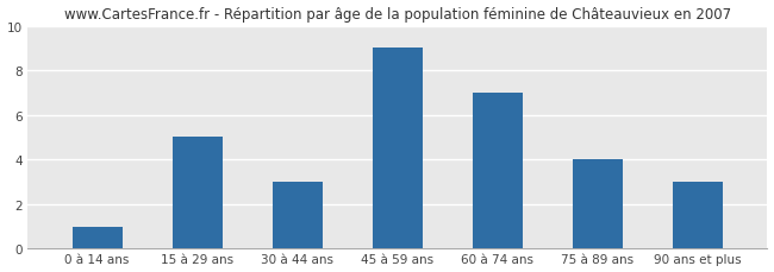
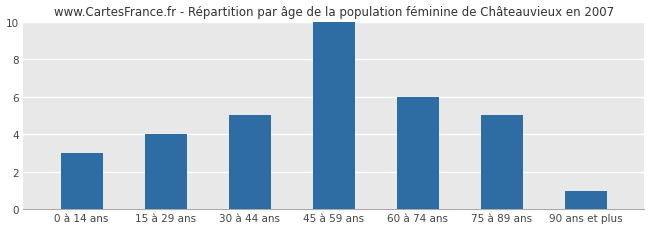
0 à 14 ans: 1 -> 3
15 à 29 ans: 5 -> 4
30 à 44 ans: 3 -> 5
45 à 59 ans: 9 -> 10
60 à 74 ans: 7 -> 6
75 à 89 ans: 4 -> 5
90 ans et plus: 3 -> 1
